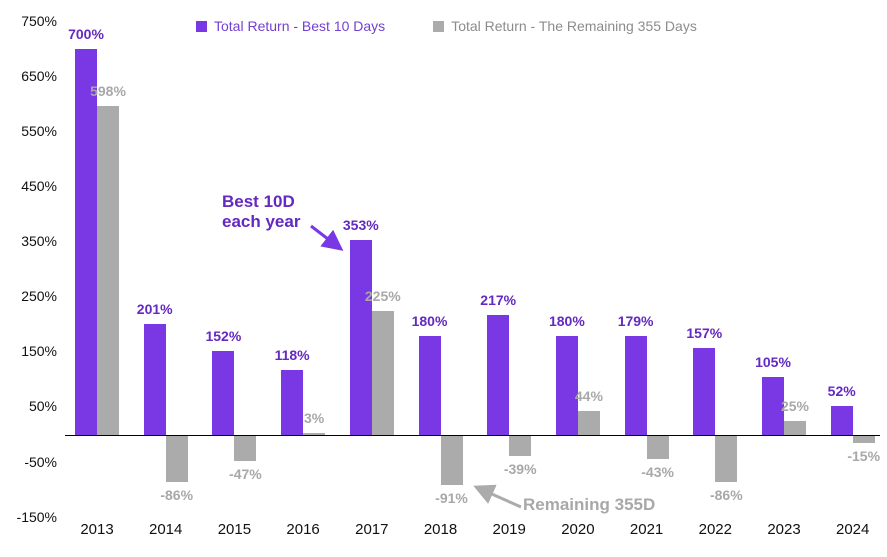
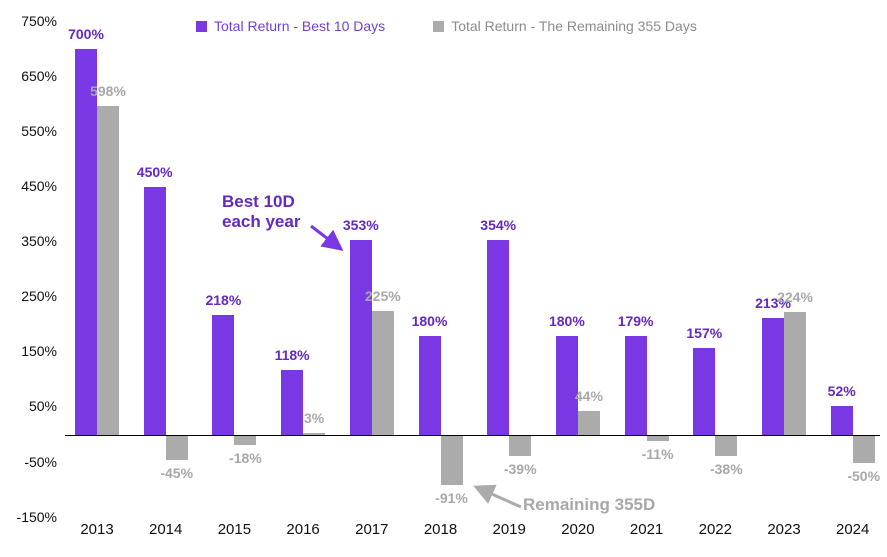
Total Return - Best 10 Days/2014: 201% -> 450%
Total Return - The Remaining 355 Days/2014: -86% -> -45%
Total Return - Best 10 Days/2015: 152% -> 218%
Total Return - The Remaining 355 Days/2015: -47% -> -18%
Total Return - Best 10 Days/2019: 217% -> 354%
Total Return - The Remaining 355 Days/2021: -43% -> -11%
Total Return - The Remaining 355 Days/2022: -86% -> -38%
Total Return - Best 10 Days/2023: 105% -> 213%
Total Return - The Remaining 355 Days/2023: 25% -> 224%
Total Return - The Remaining 355 Days/2024: -15% -> -50%
